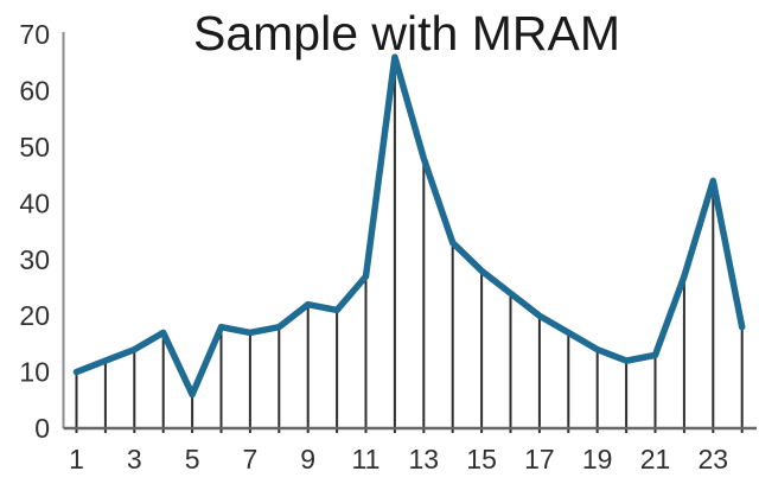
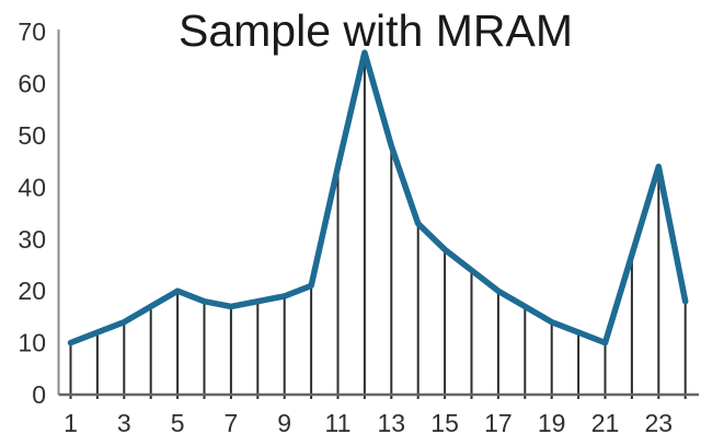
5: 6 -> 20
9: 22 -> 19
11: 27 -> 44
21: 13 -> 10
